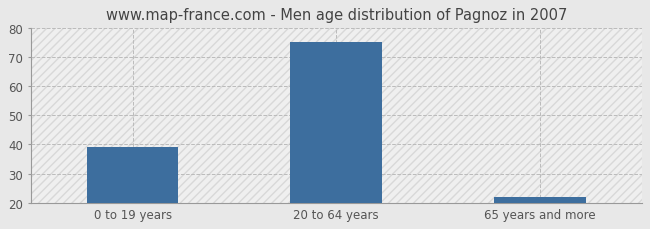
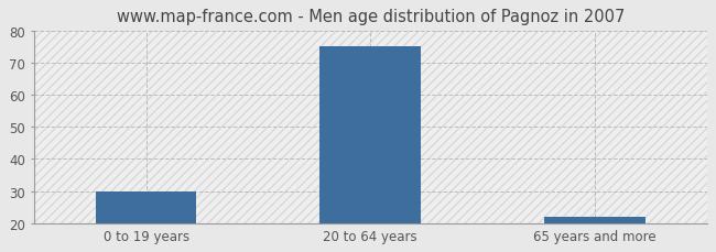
0 to 19 years: 39 -> 30
